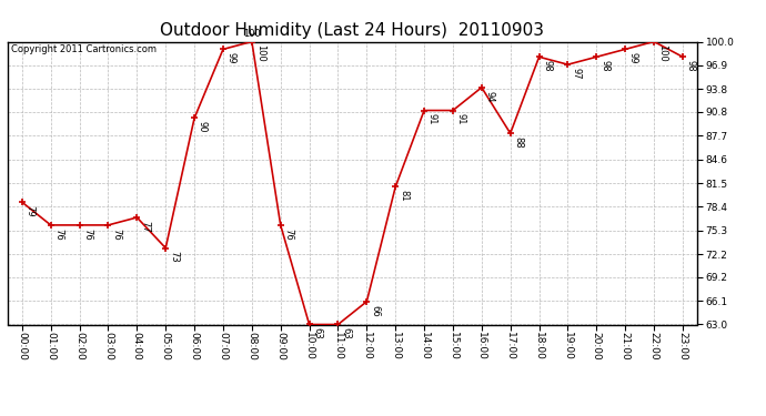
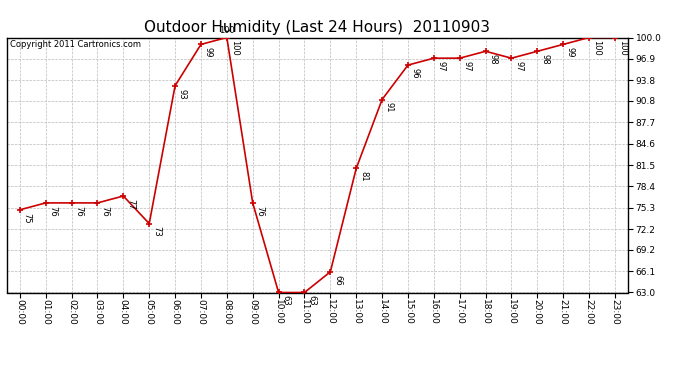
00:00: 79 -> 75
06:00: 90 -> 93
15:00: 91 -> 96
16:00: 94 -> 97
17:00: 88 -> 97
23:00: 98 -> 100
